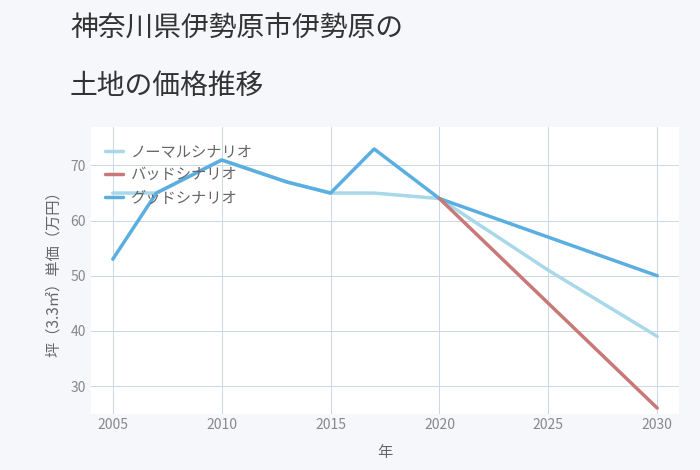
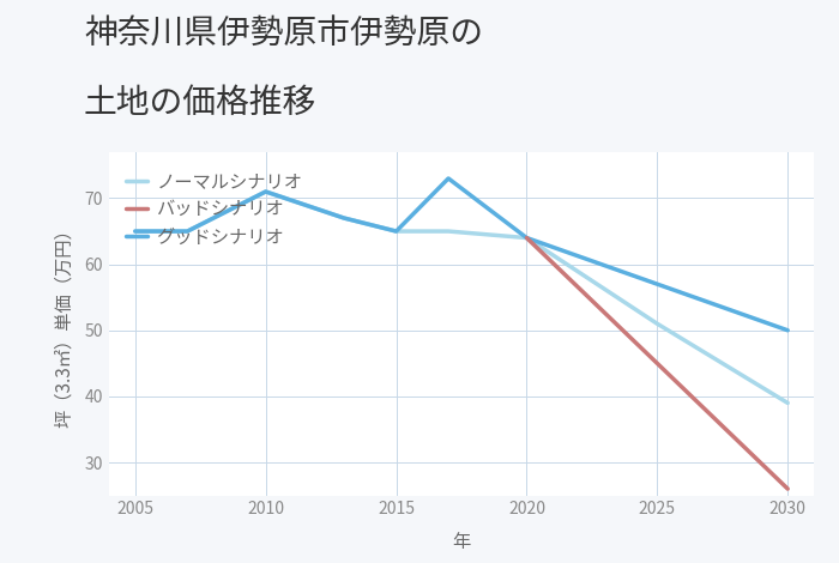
グッドシナリオ/2005: 53 -> 65
